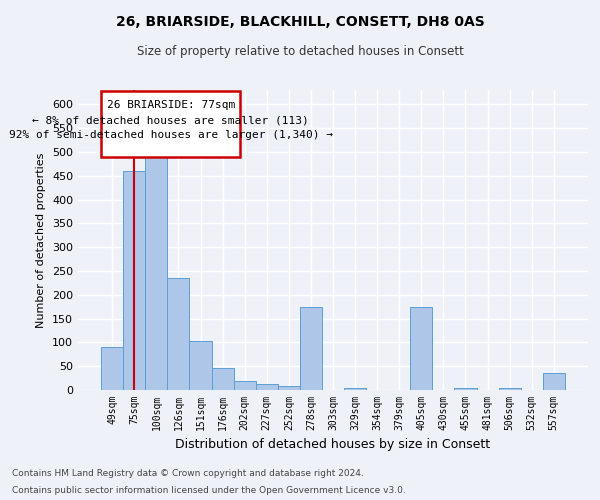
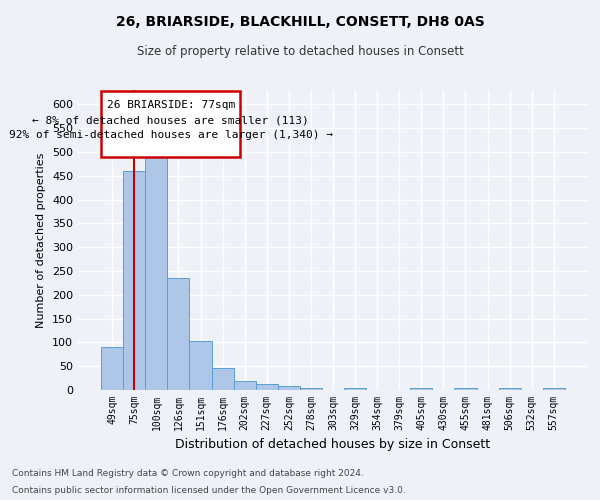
278sqm: 175 -> 4
405sqm: 175 -> 4
557sqm: 35 -> 4
